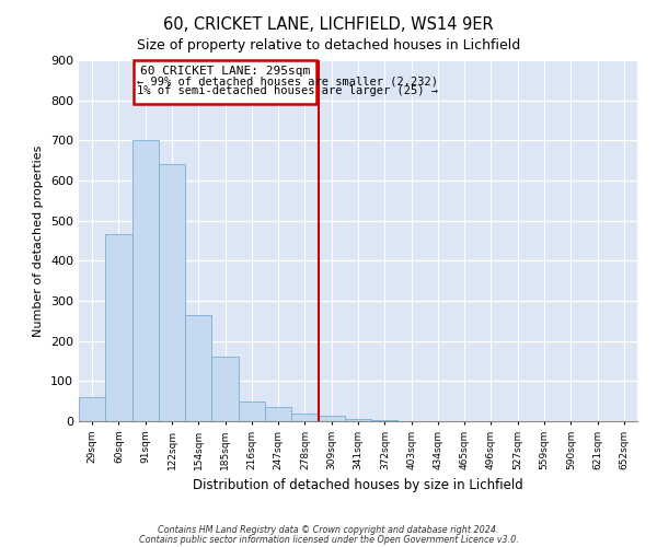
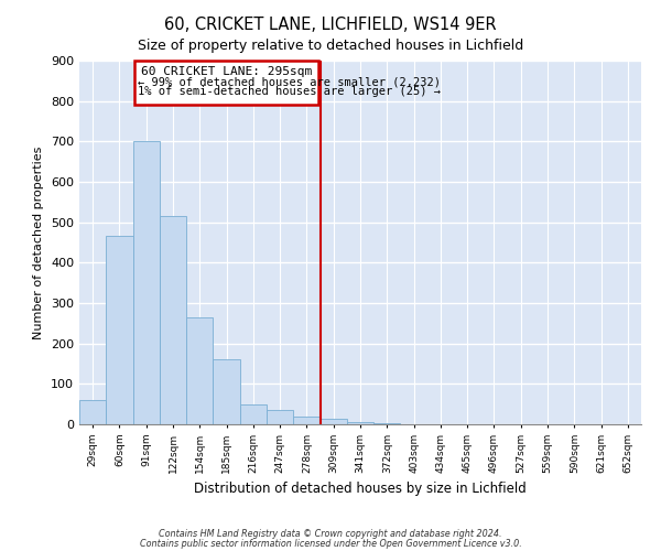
122sqm: 640 -> 515
